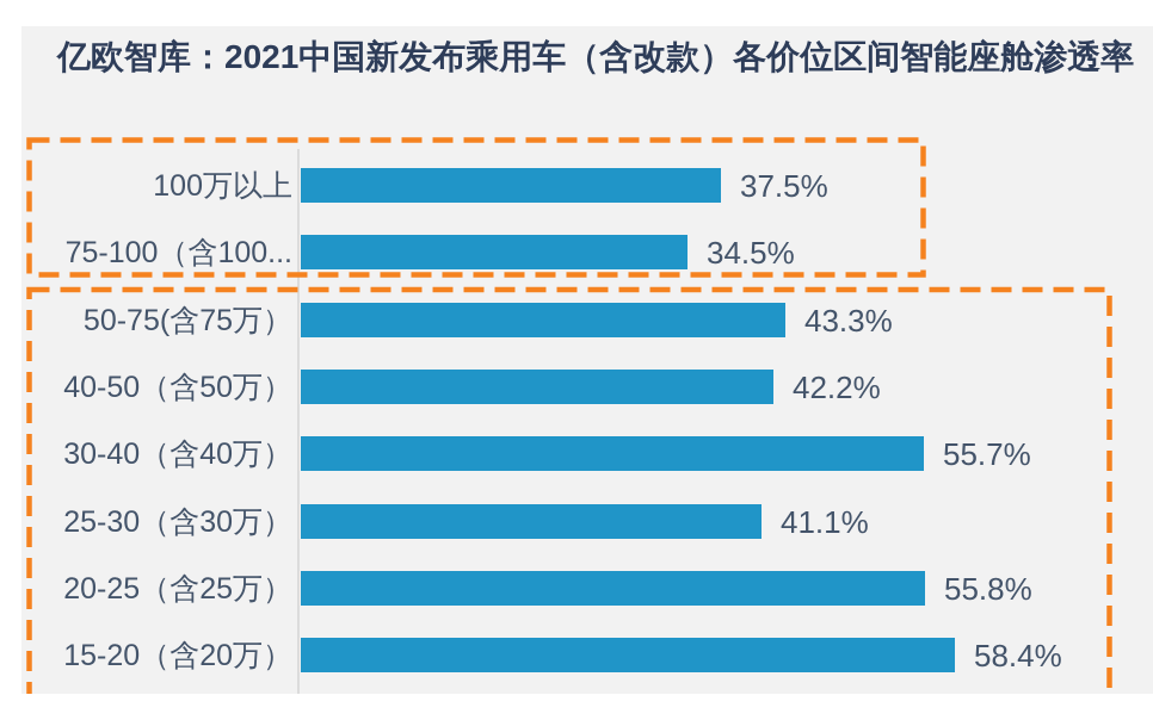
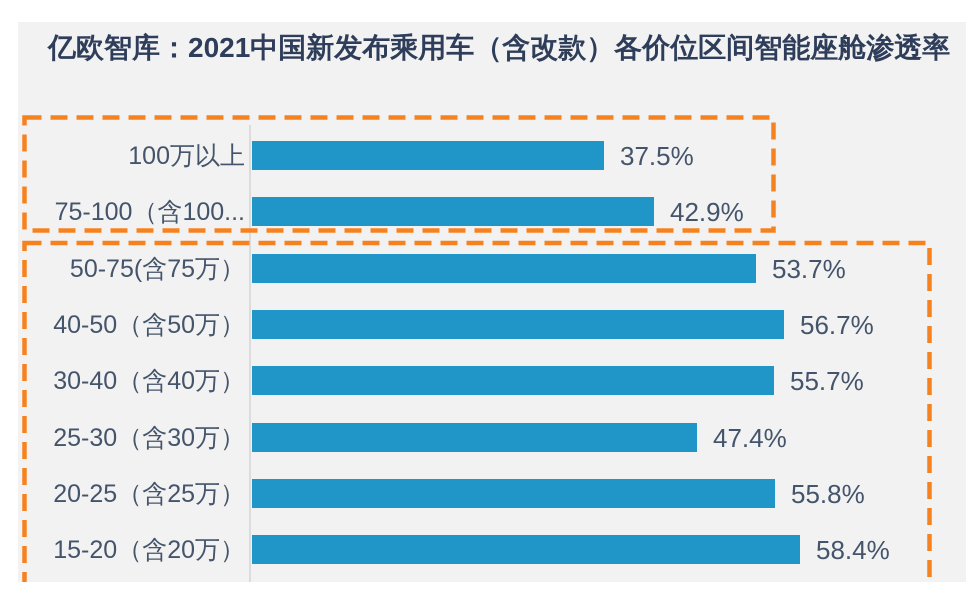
75-100（含100...: 34.5% -> 42.9%
50-75(含75万）: 43.3% -> 53.7%
40-50（含50万）: 42.2% -> 56.7%
25-30（含30万）: 41.1% -> 47.4%
